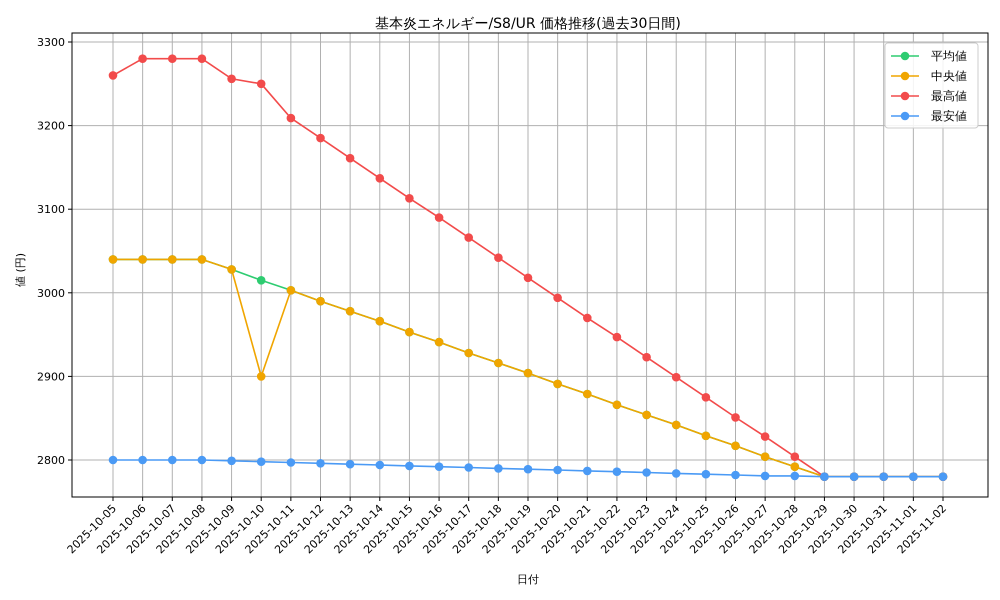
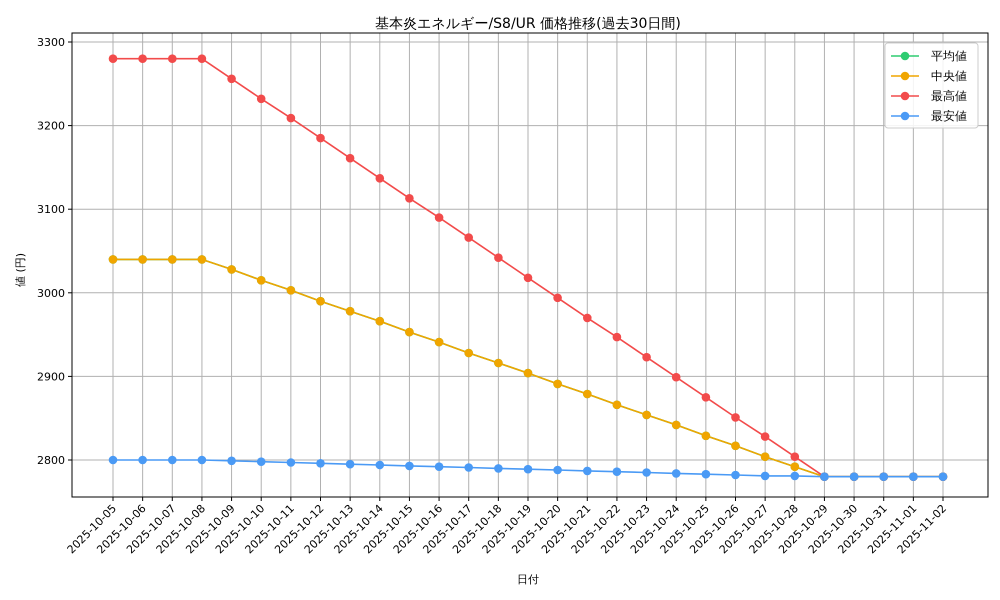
最高値/2025-10-05: 3260 -> 3280
中央値/2025-10-10: 2900 -> 3020
最高値/2025-10-10: 3250 -> 3230
